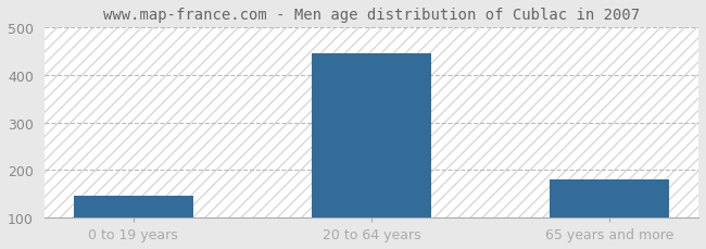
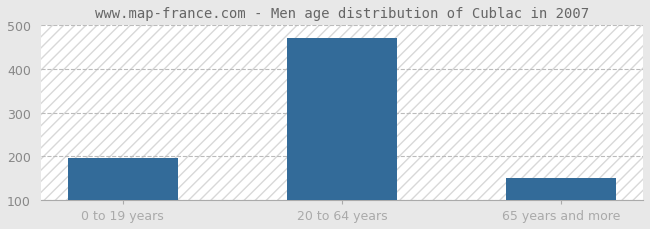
0 to 19 years: 145 -> 197
20 to 64 years: 445 -> 470
65 years and more: 180 -> 150
